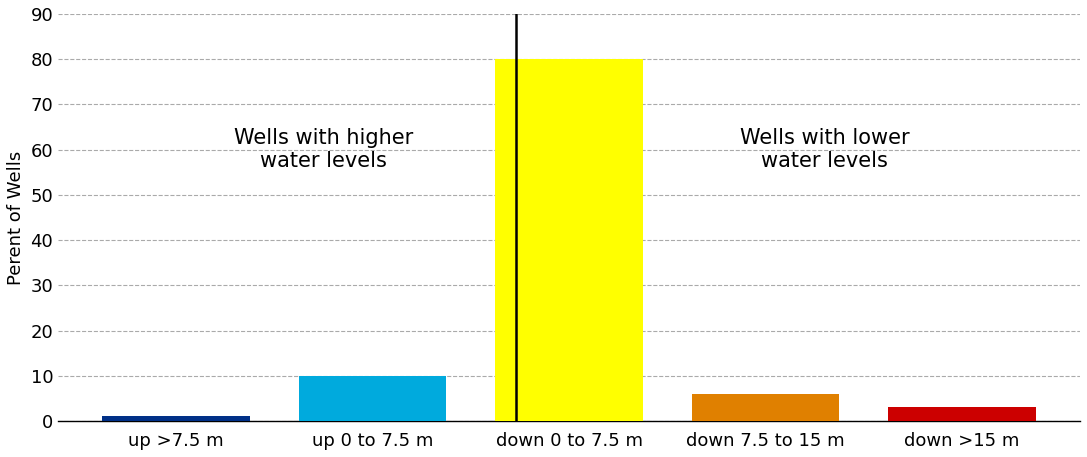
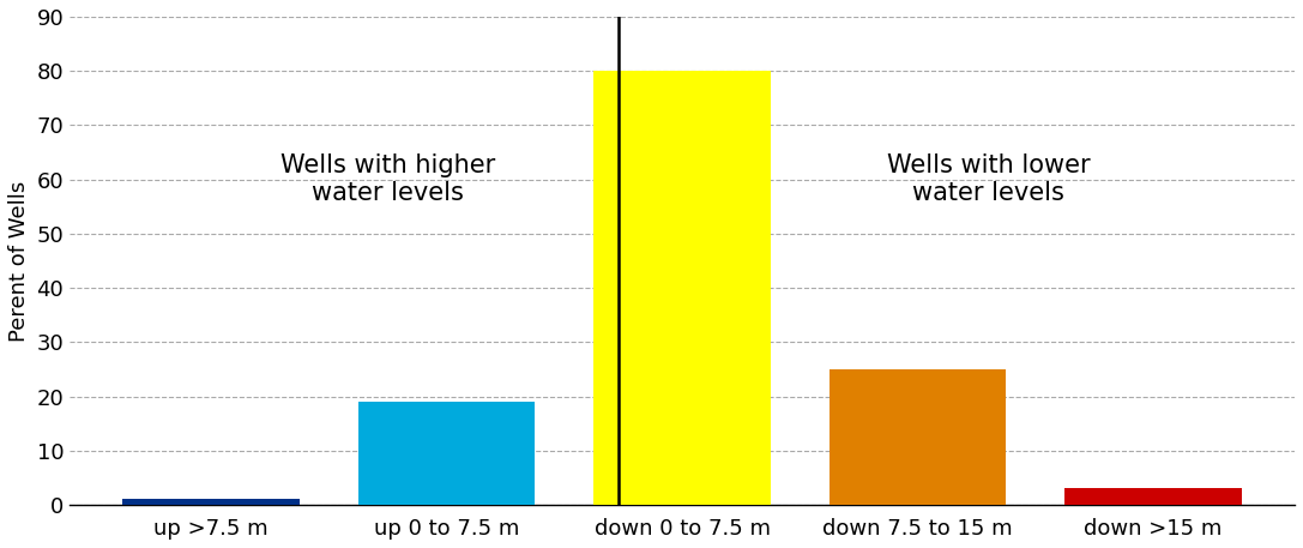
up 0 to 7.5 m: 10 -> 19
down 7.5 to 15 m: 6 -> 25
